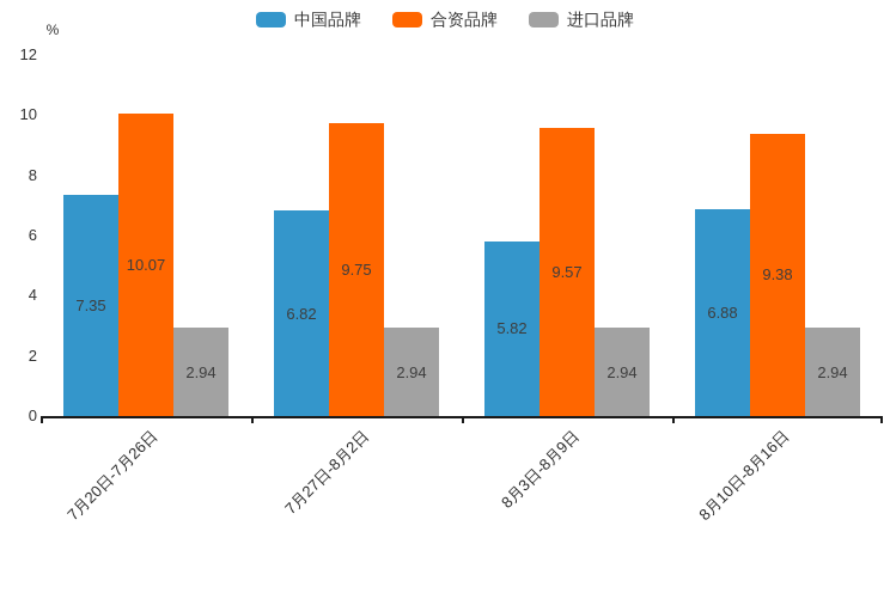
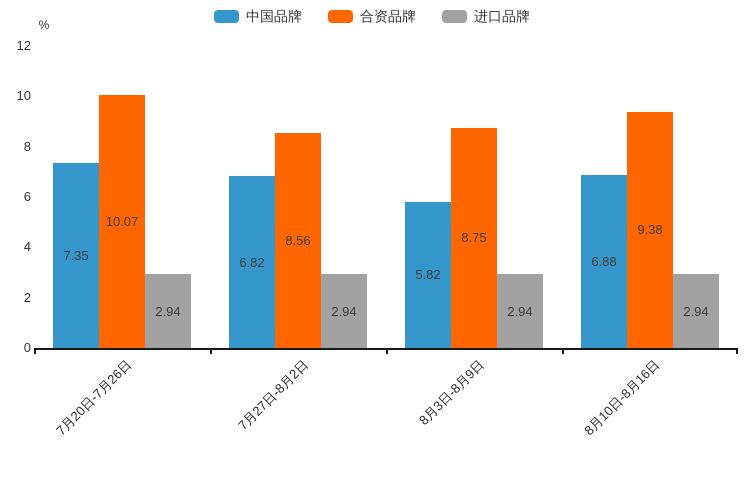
合资品牌/7月27日-8月2日: 9.75 -> 8.56
合资品牌/8月3日-8月9日: 9.57 -> 8.75
